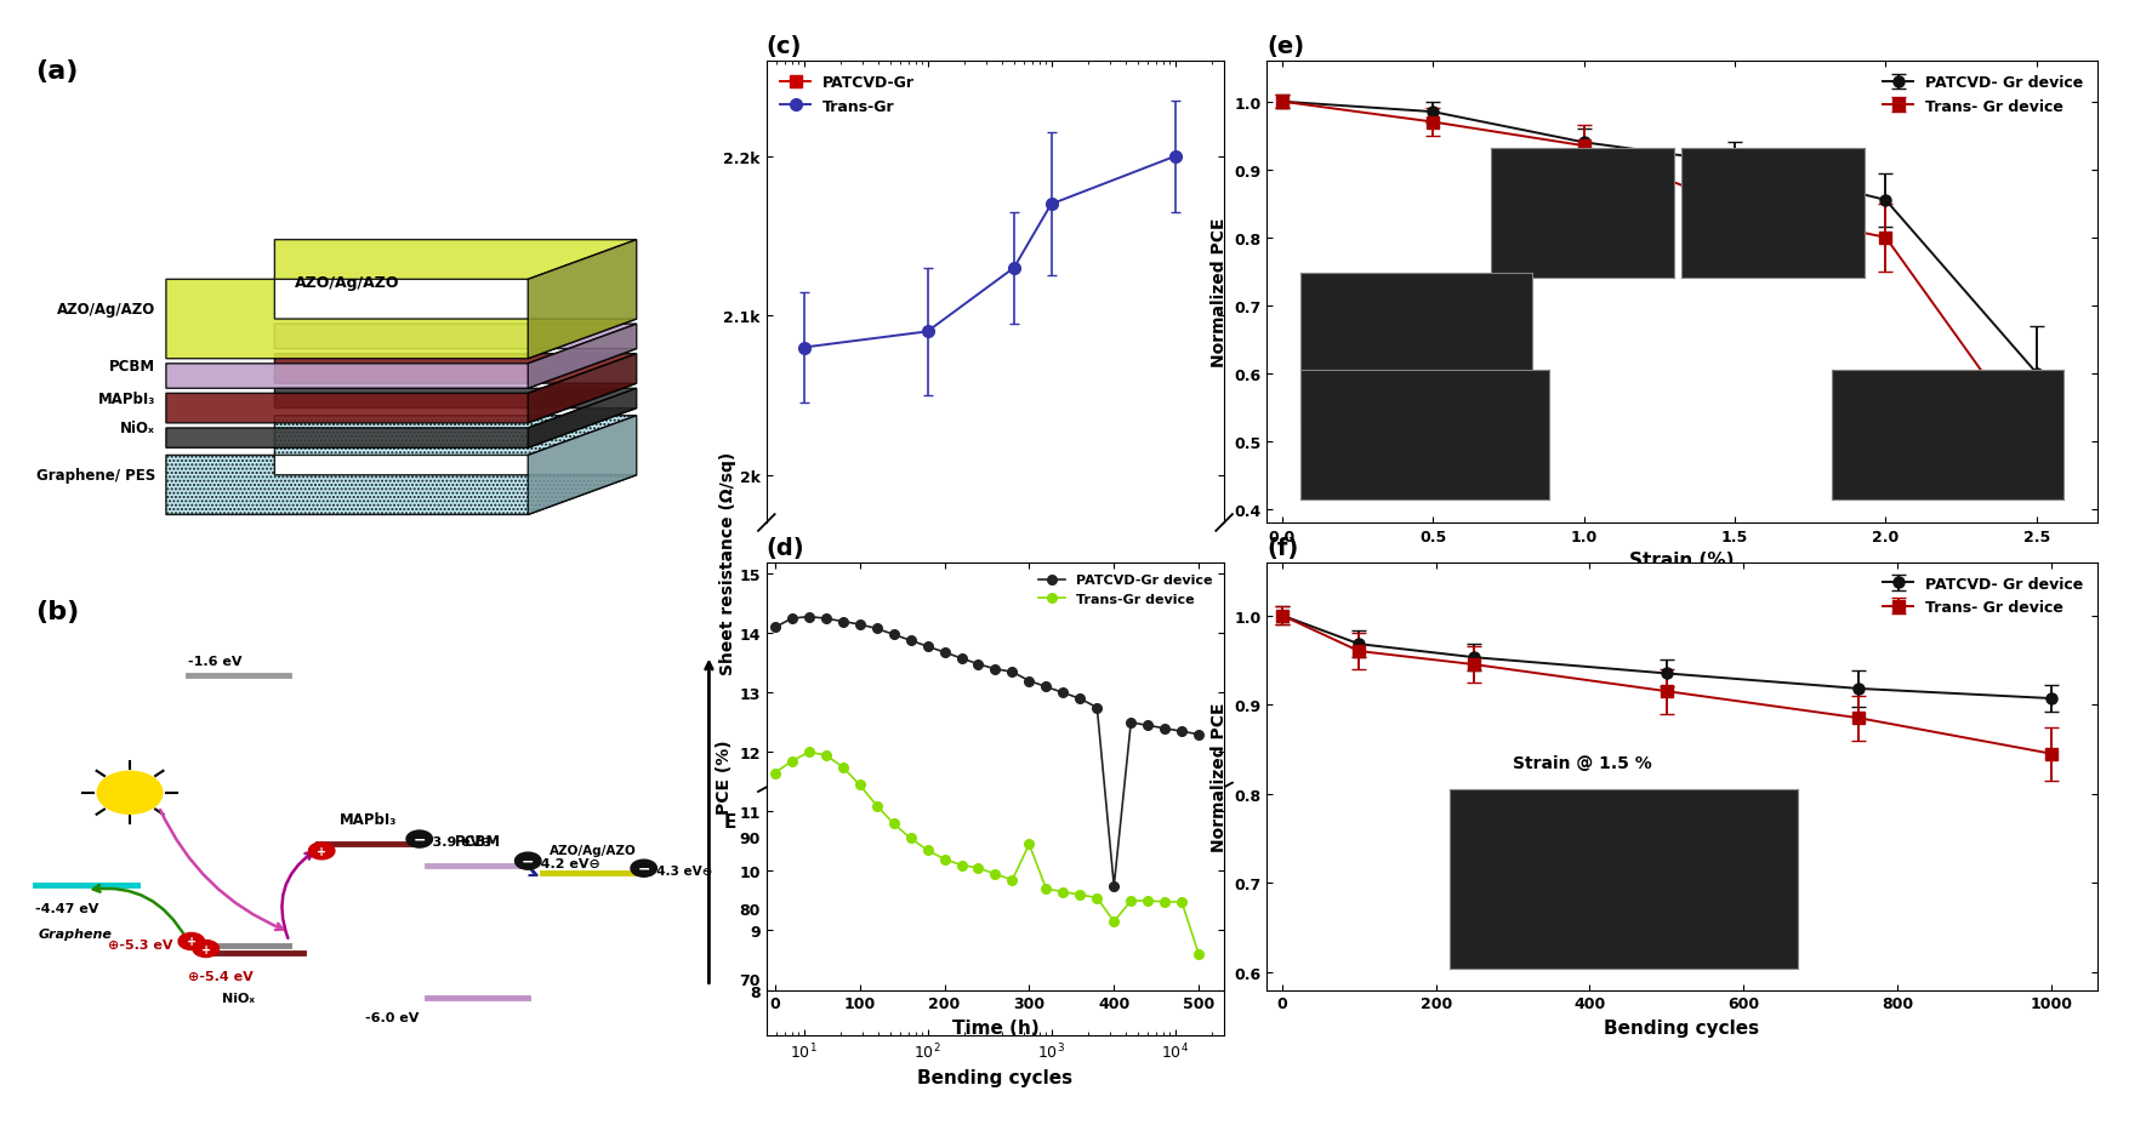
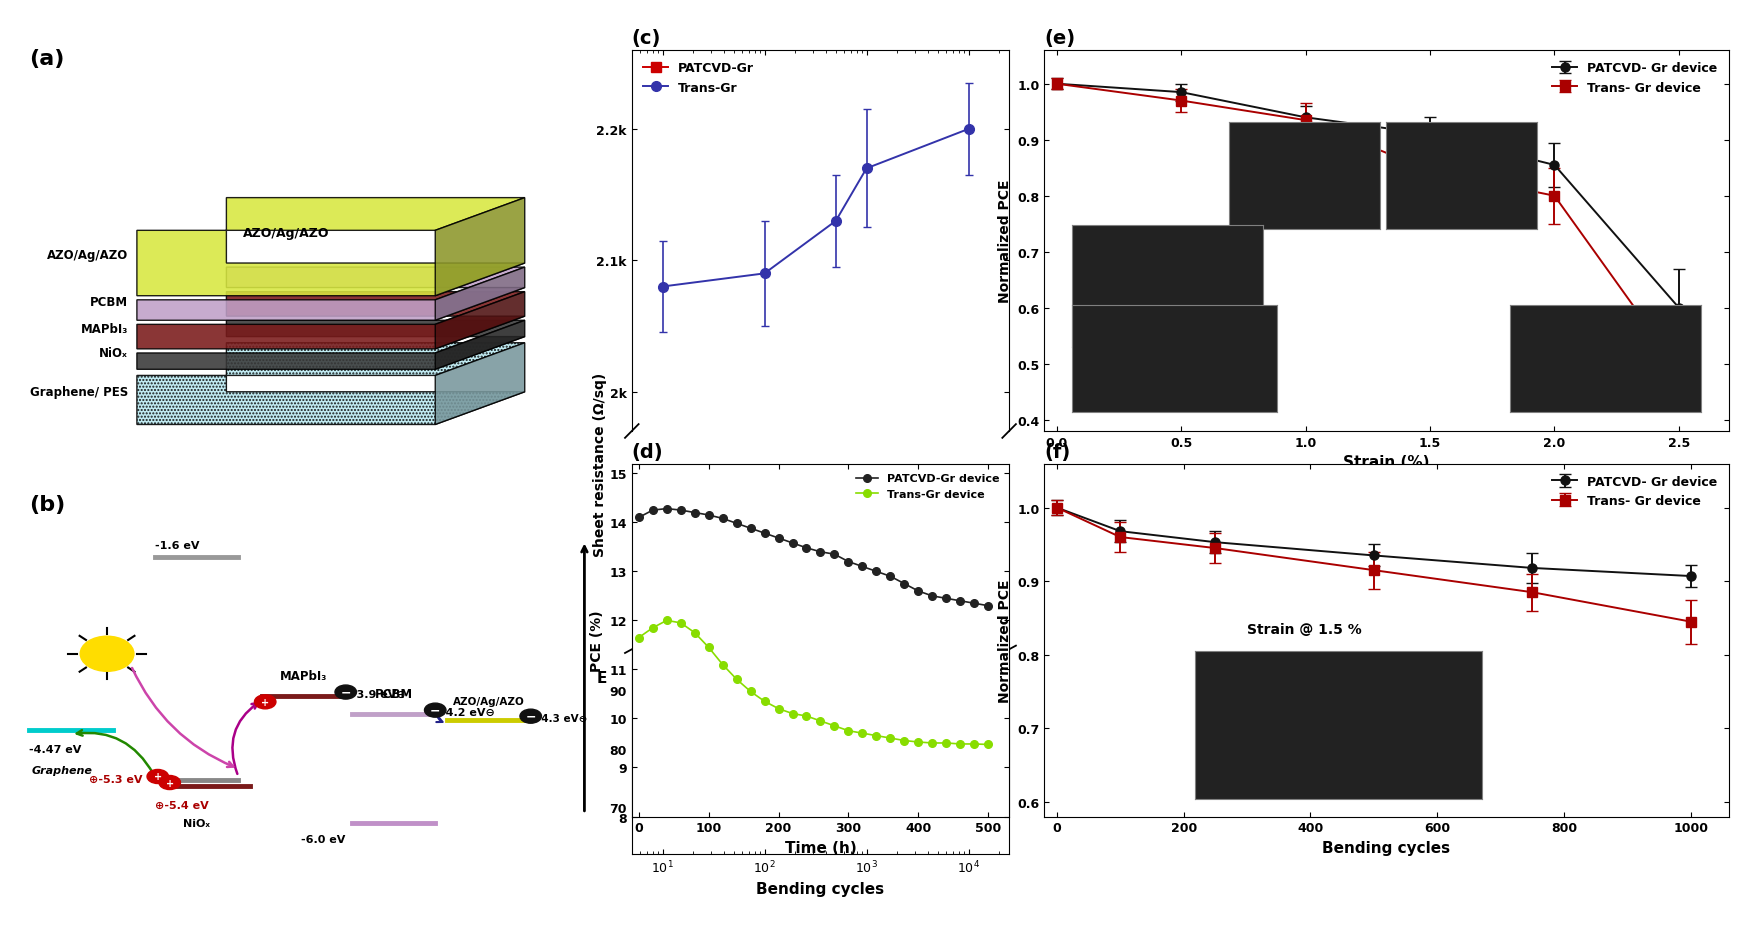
(d)/Trans-Gr device/300: 10.45 -> 9.75
(d)/PATCVD-Gr device/400: 9.75 -> 12.60
(d)/Trans-Gr device/400: 9.15 -> 9.52
(d)/Trans-Gr device/500: 8.60 -> 9.47
